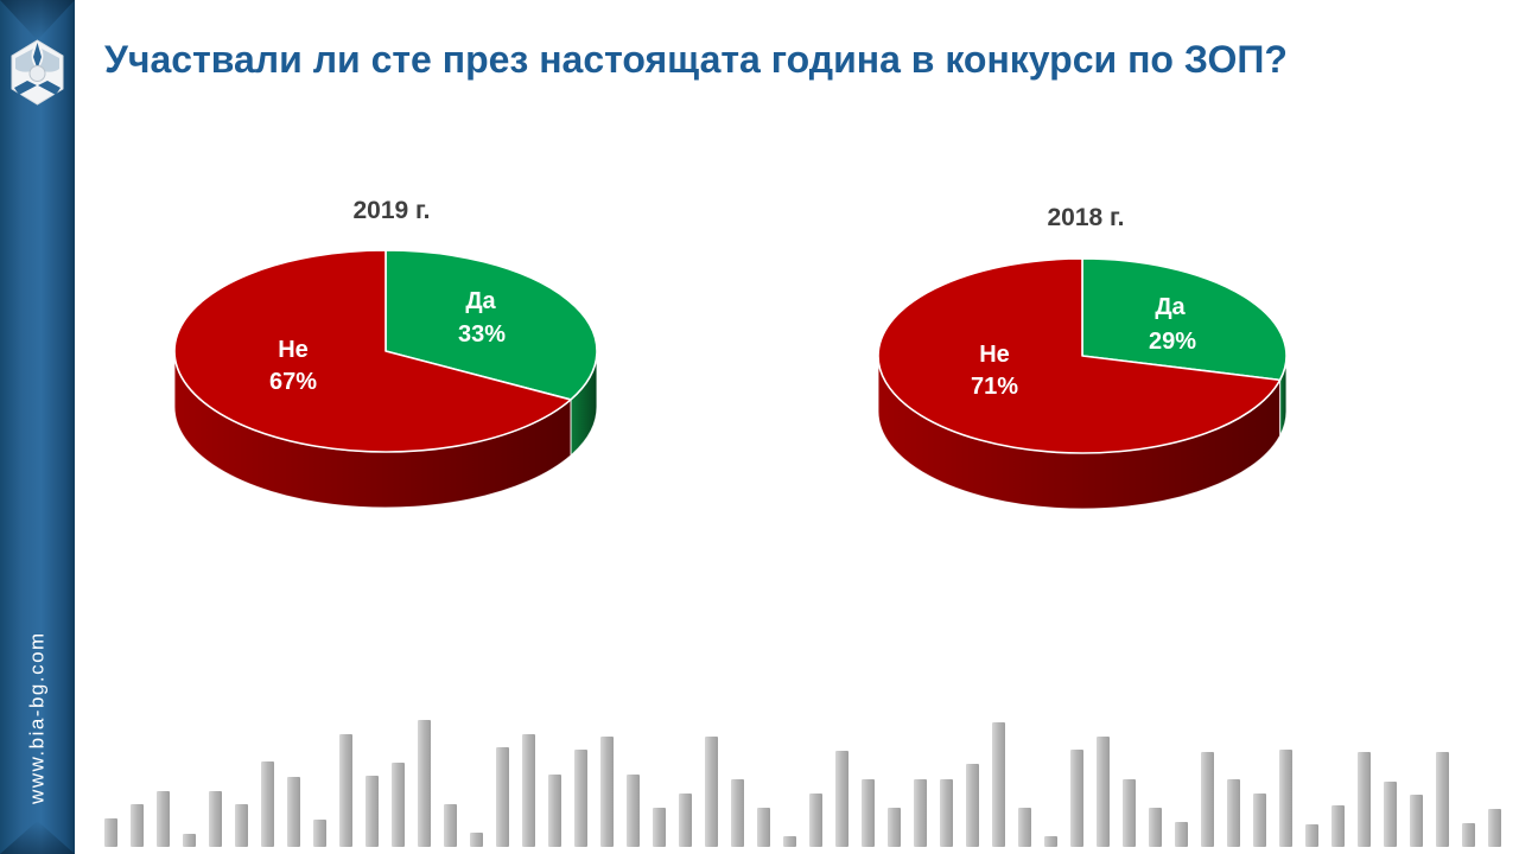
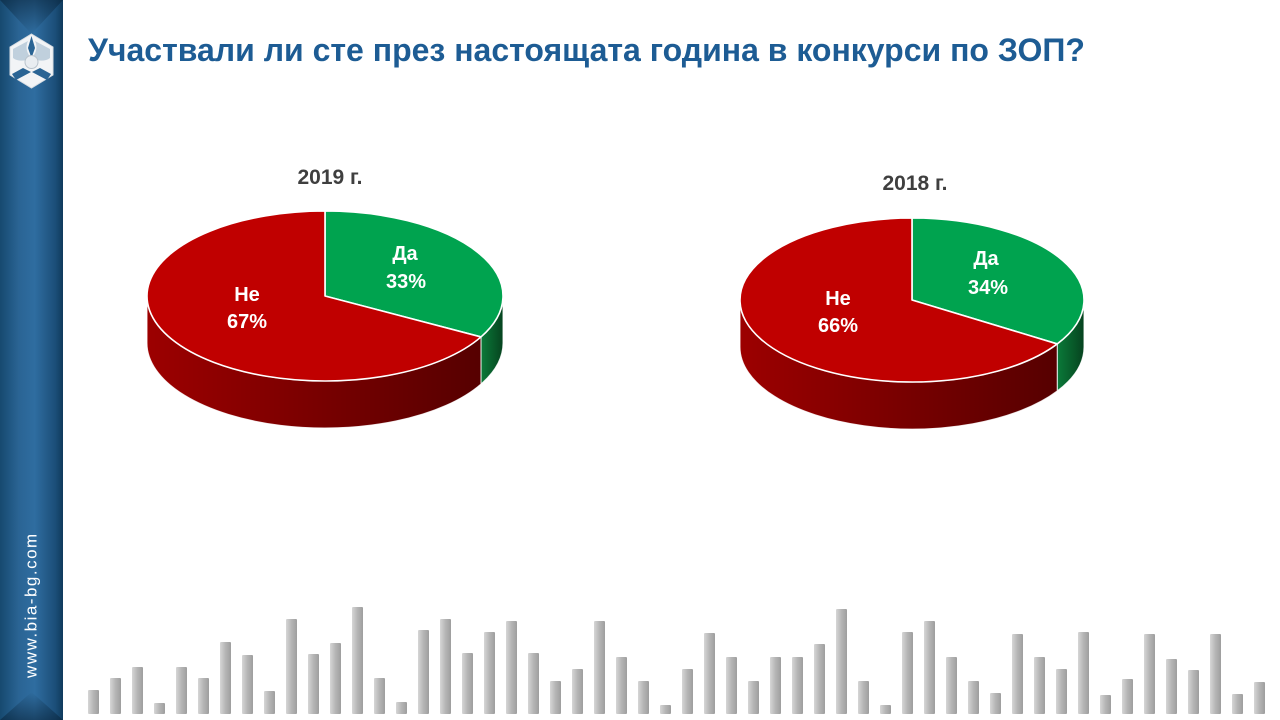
2018 г./Да: 29% -> 34%
2018 г./Не: 71% -> 66%
